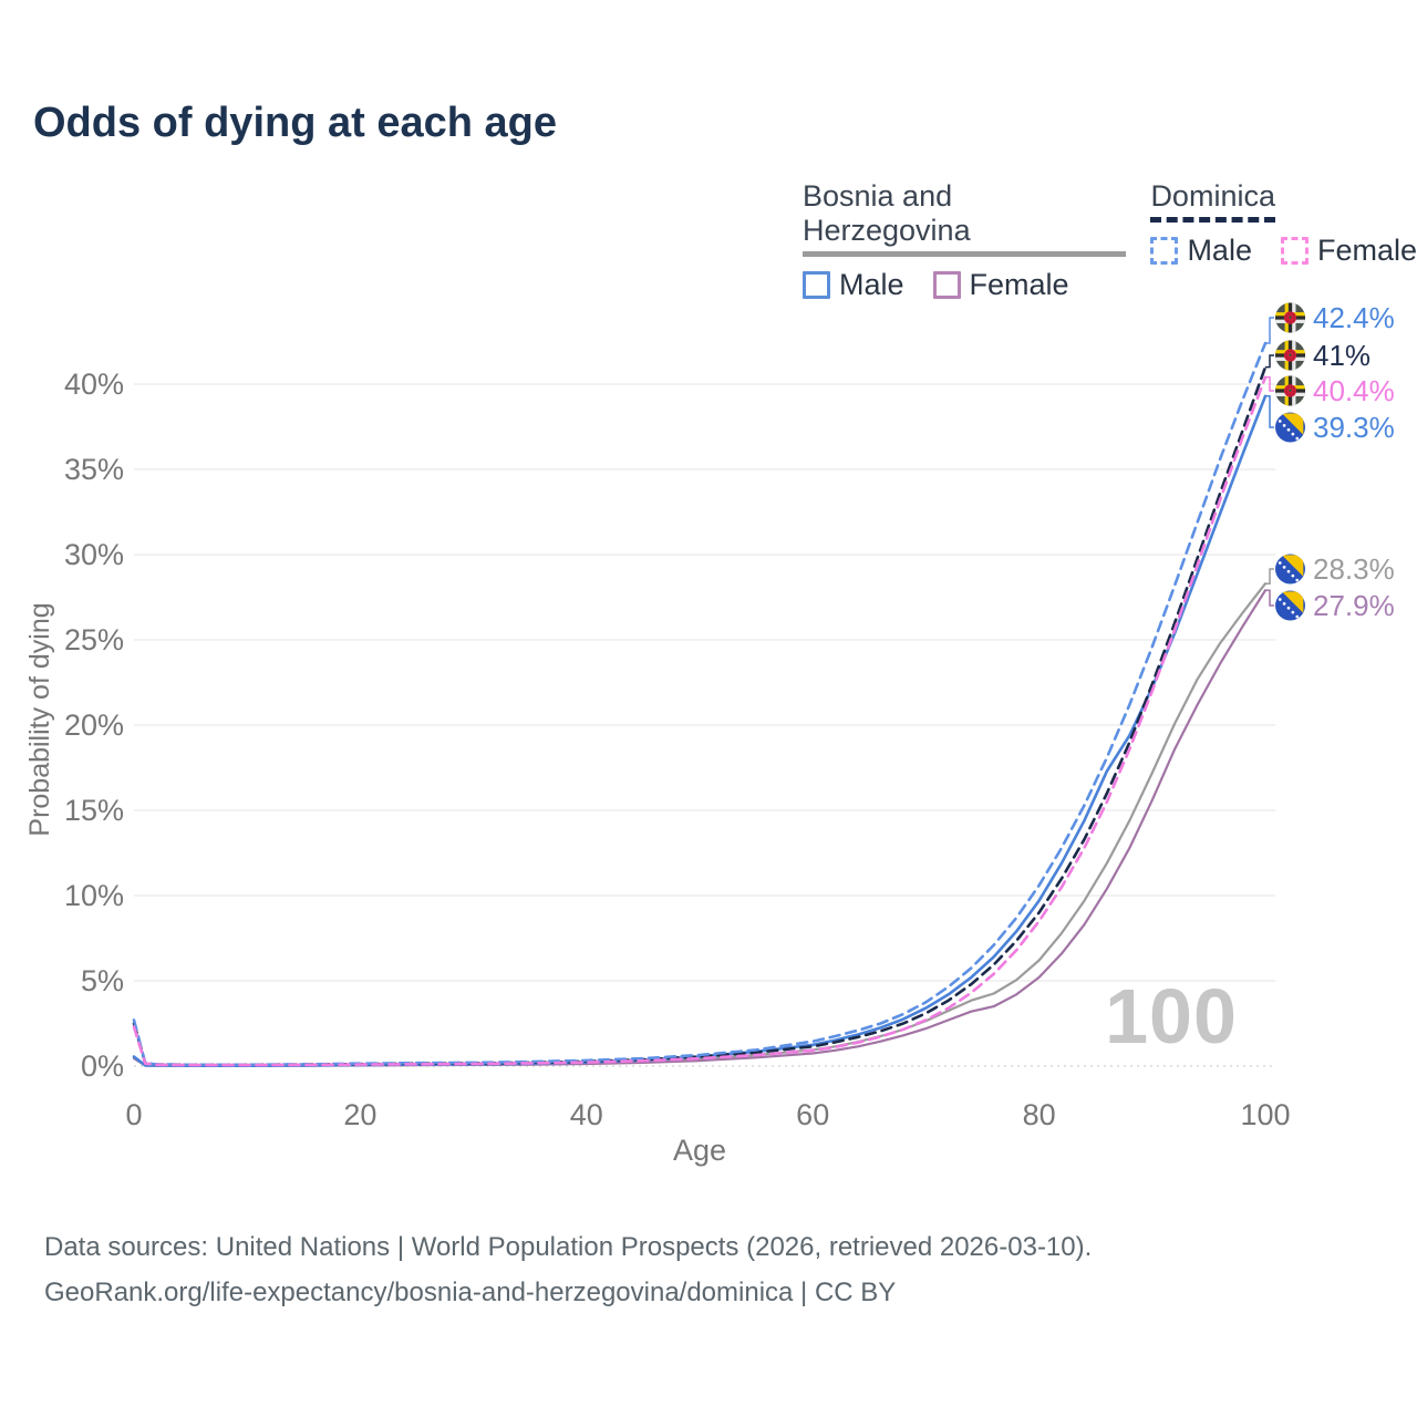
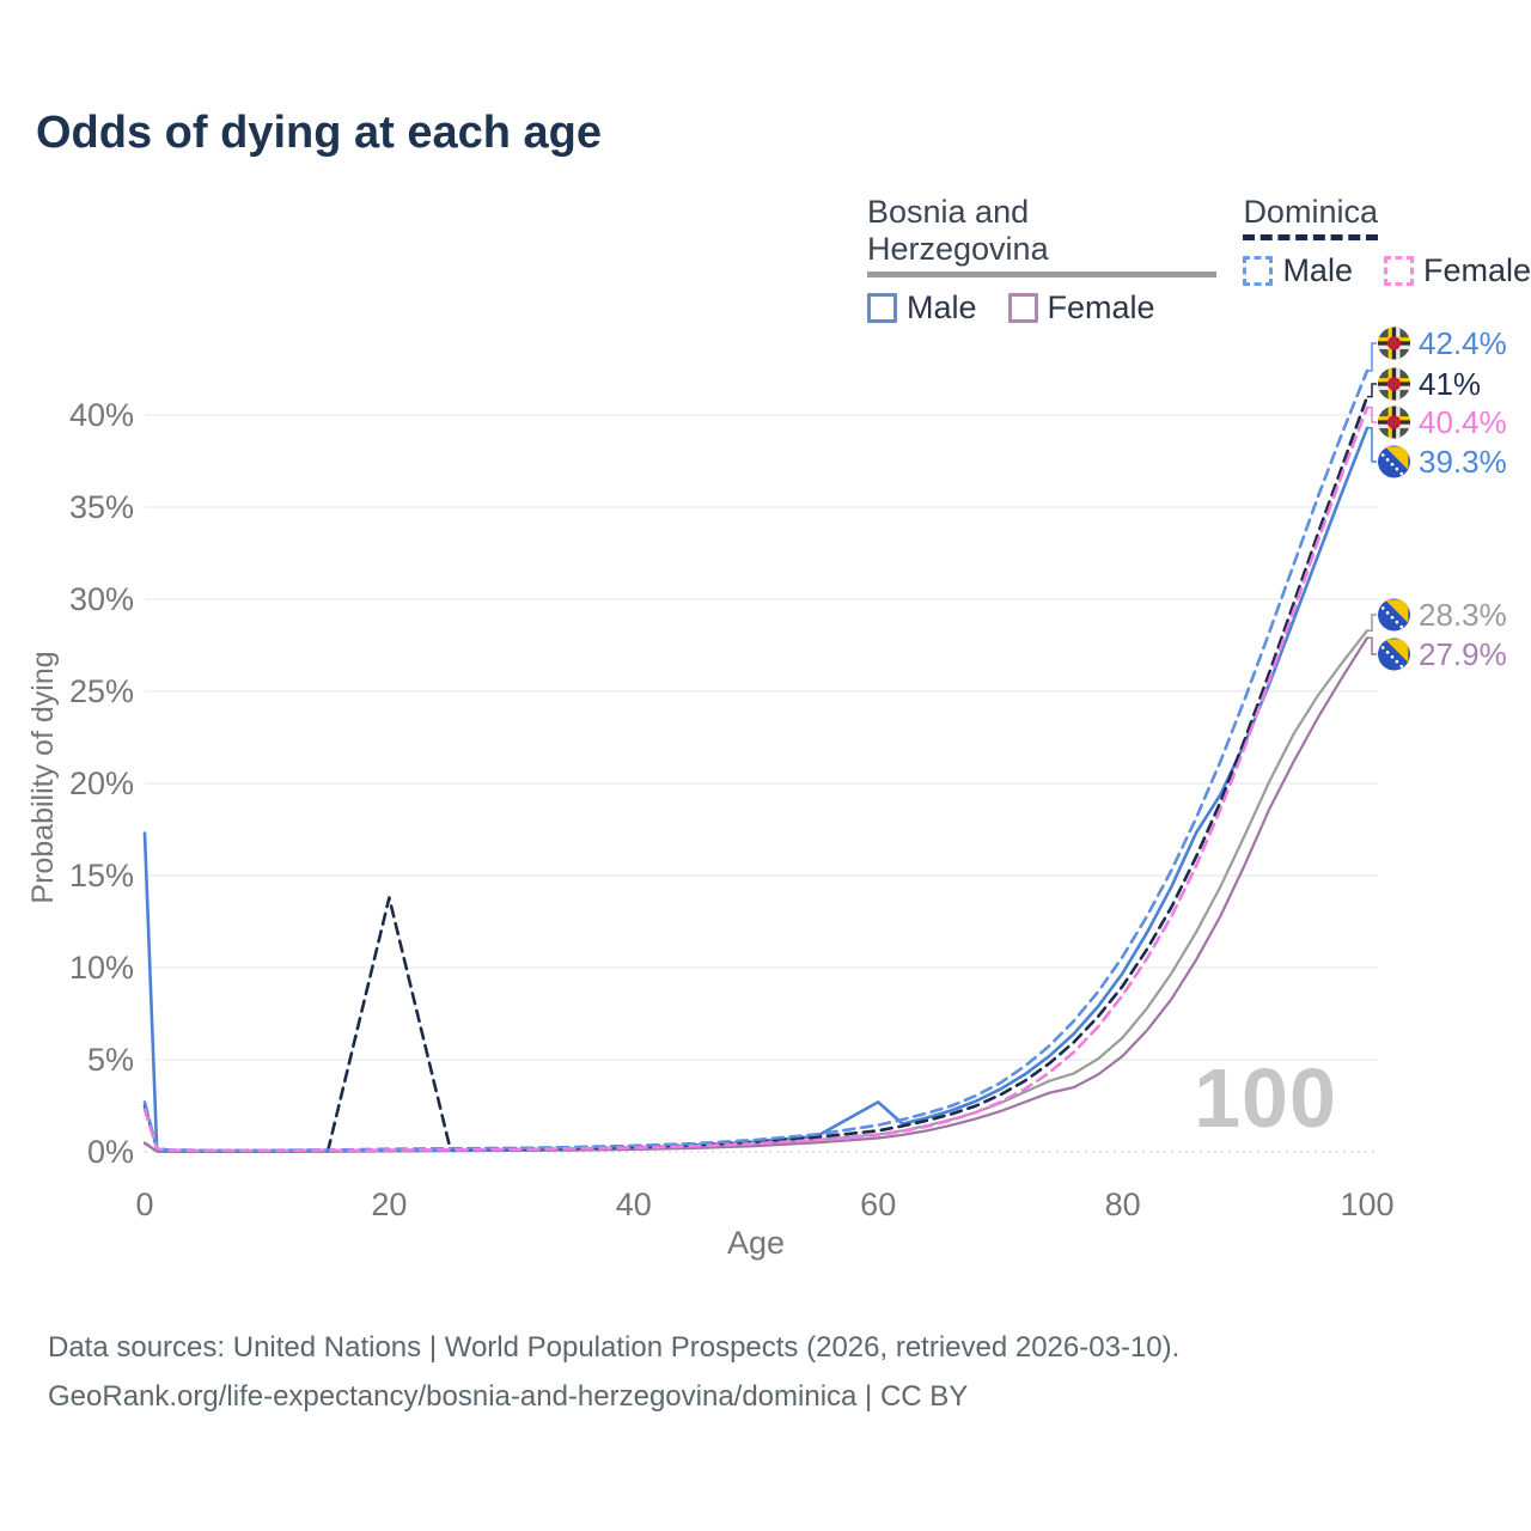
Bosnia and Herzegovina Male/0: 0.6% -> 17.3%
Dominica/20: 0.1% -> 13.8%
Bosnia and Herzegovina Male/60: 1.2% -> 2.7%
